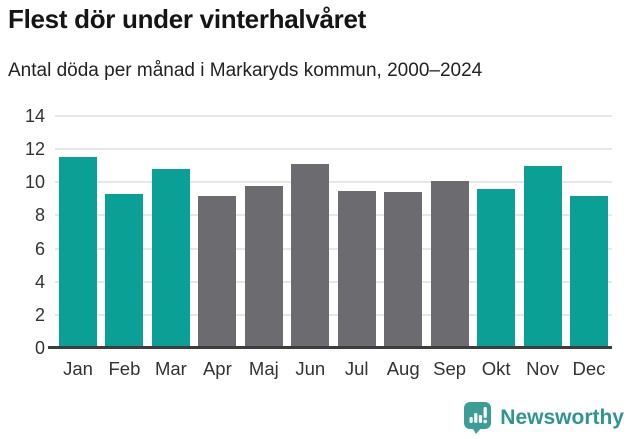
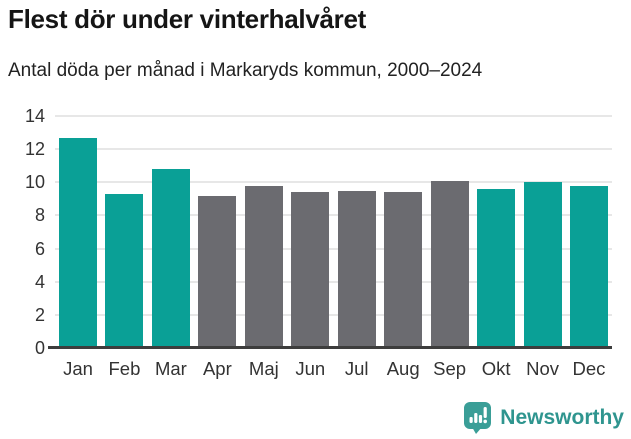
Jan: 11.5 -> 12.7
Jun: 11.1 -> 9.4
Nov: 11.0 -> 10.0
Dec: 9.2 -> 9.8
